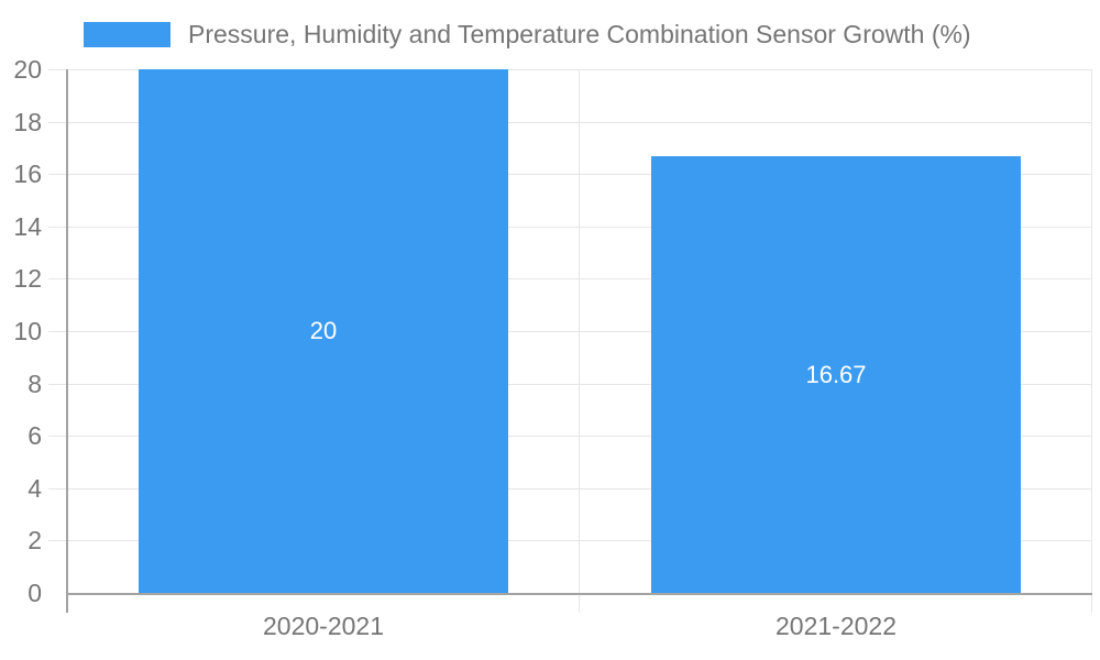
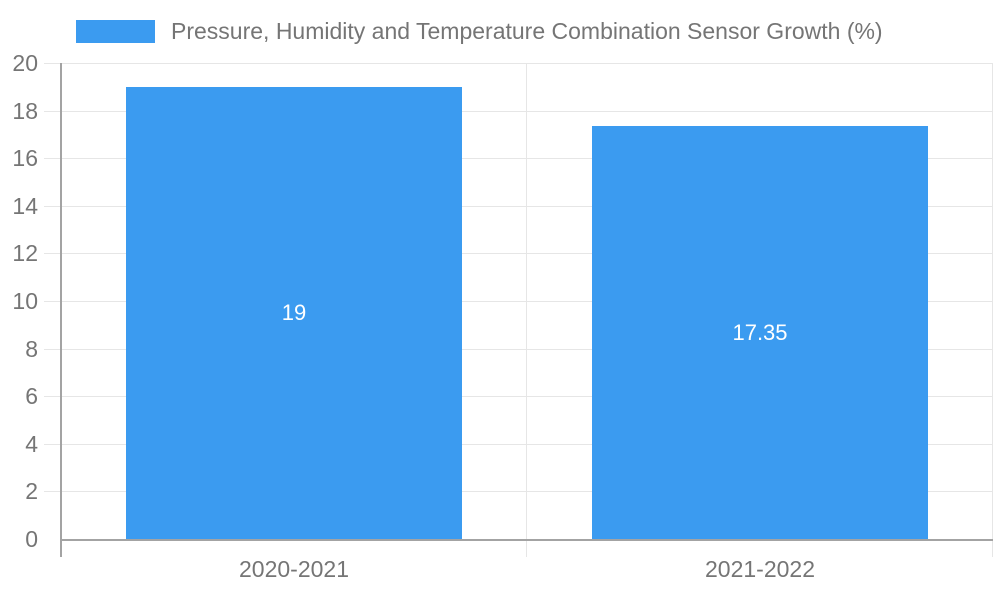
2020-2021: 20 -> 19
2021-2022: 16.67 -> 17.35
